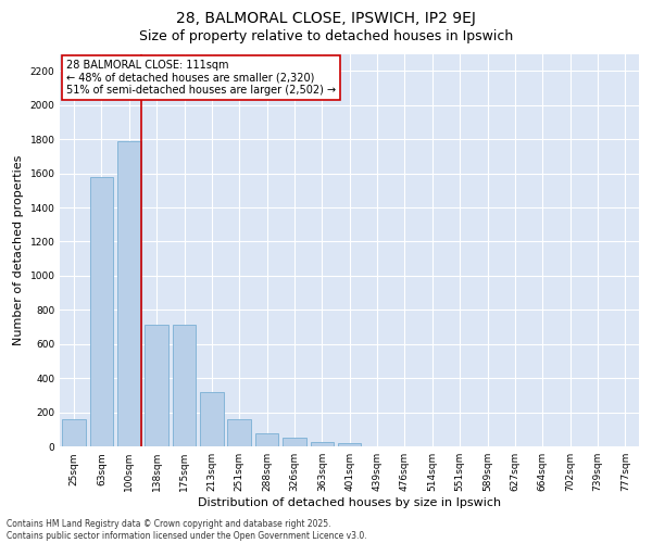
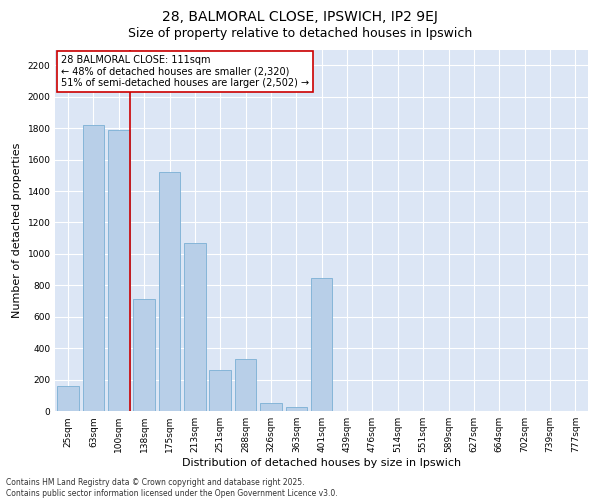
63sqm: 1580 -> 1820
175sqm: 720 -> 1520
213sqm: 320 -> 1070
251sqm: 160 -> 260
288sqm: 80 -> 330
401sqm: 20 -> 850
